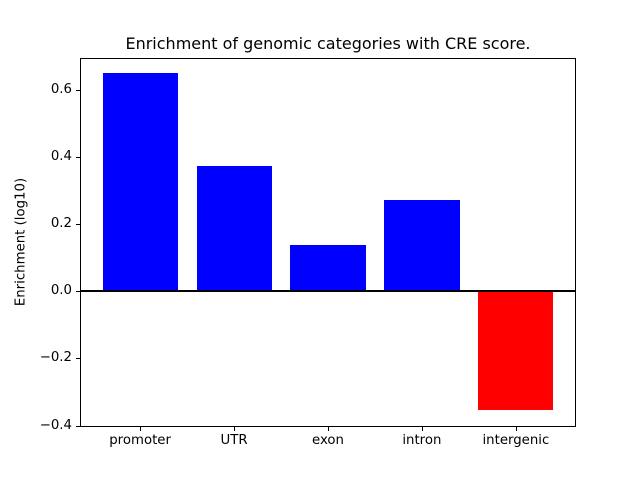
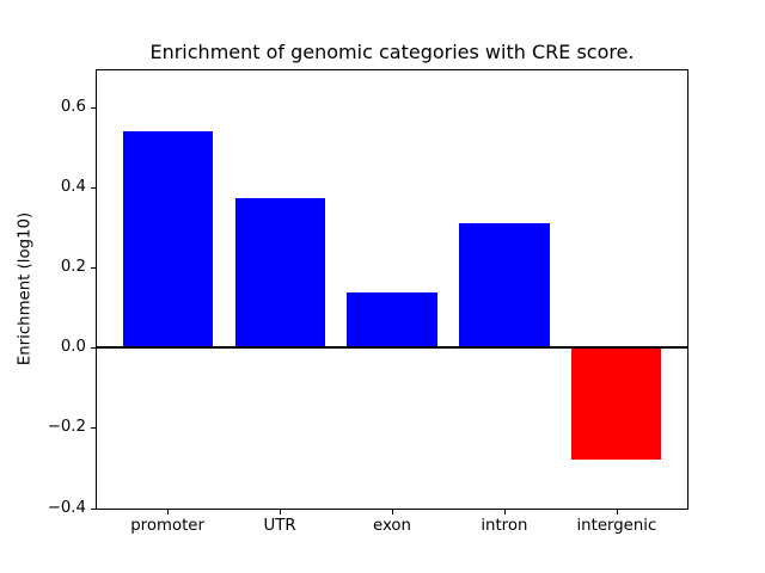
promoter: 0.65 -> 0.54
intron: 0.27 -> 0.31
intergenic: -0.35 -> -0.28
